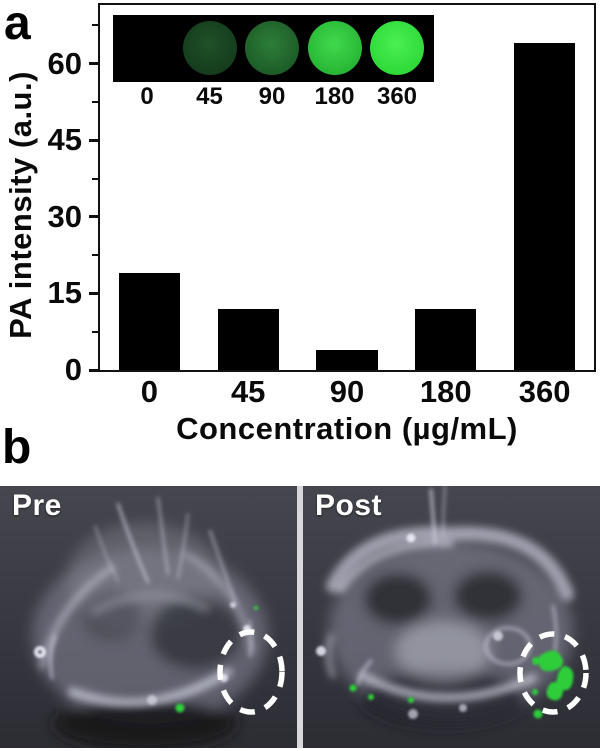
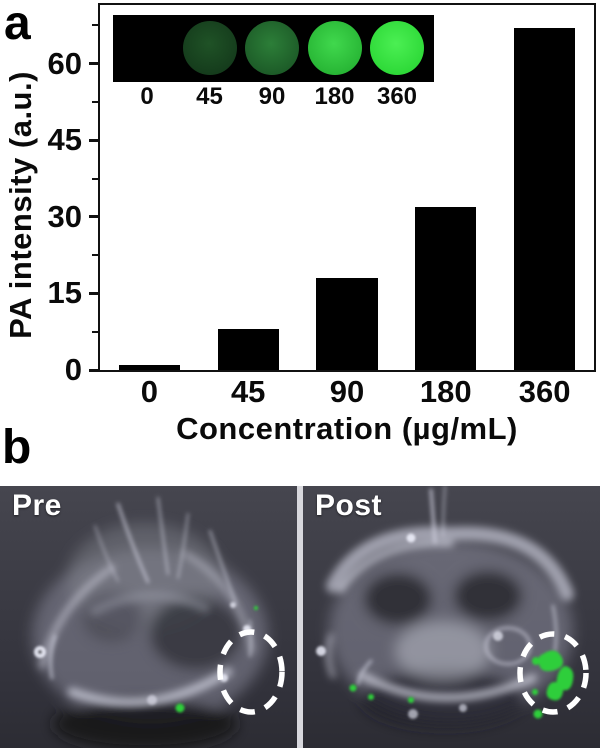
0: 19 -> 1
45: 12 -> 8
90: 4 -> 18
180: 12 -> 32
360: 64 -> 67
